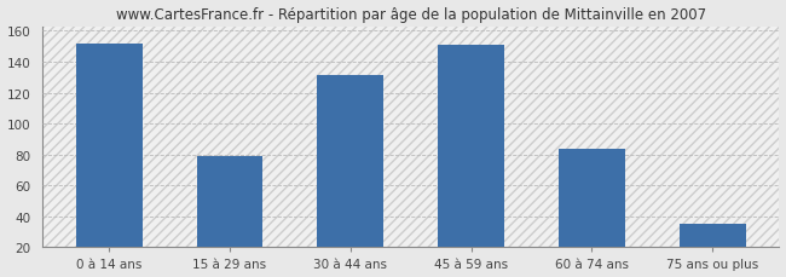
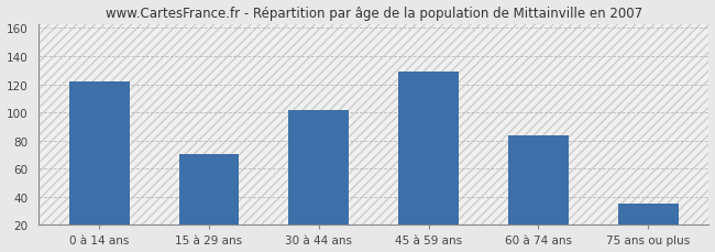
0 à 14 ans: 152 -> 122
15 à 29 ans: 79 -> 70
30 à 44 ans: 131 -> 102
45 à 59 ans: 151 -> 129
